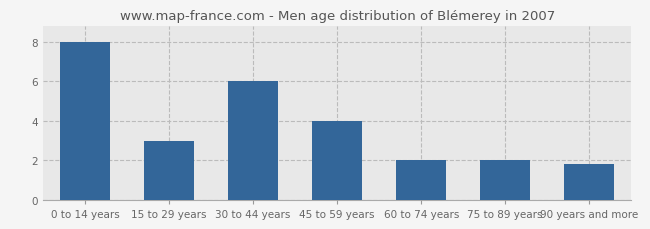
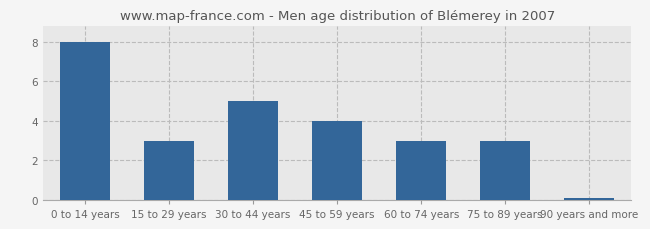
30 to 44 years: 6.0 -> 5.0
60 to 74 years: 2.0 -> 3.0
75 to 89 years: 2.0 -> 3.0
90 years and more: 1.8 -> 0.1
